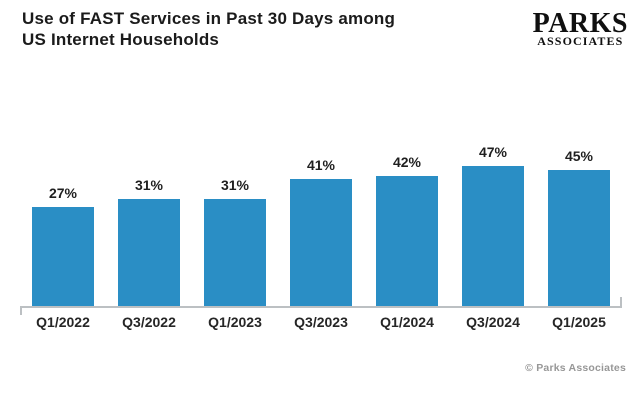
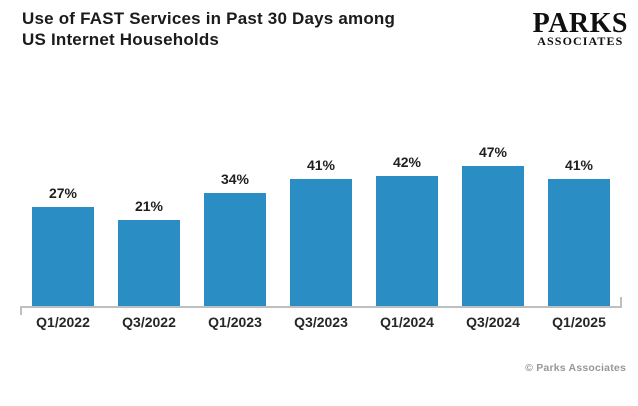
Q3/2022: 31% -> 21%
Q1/2023: 31% -> 34%
Q1/2025: 45% -> 41%
